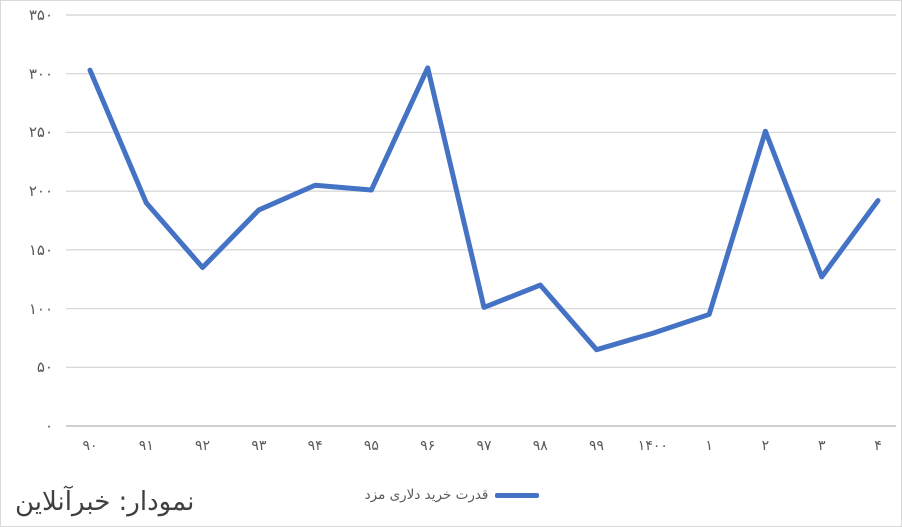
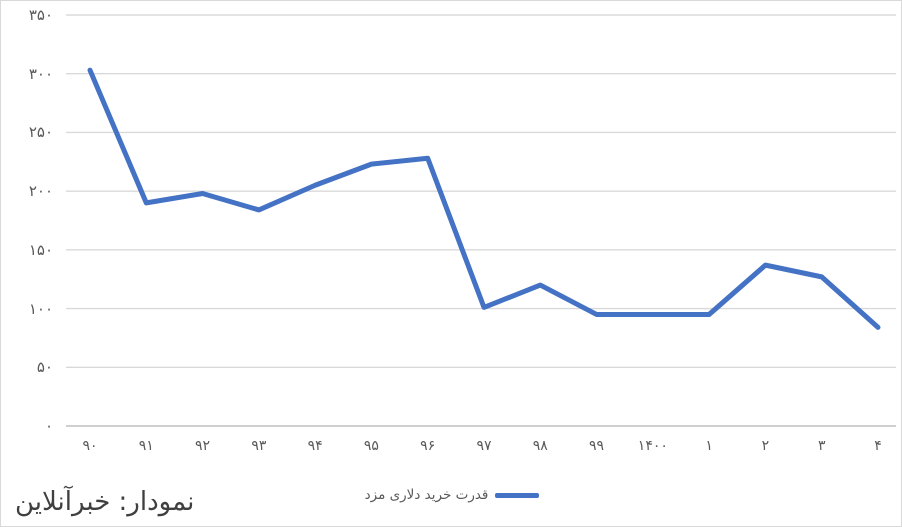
۹۲: 135 -> 198
۹۵: 201 -> 223
۹۶: 305 -> 228
۹۹: 65 -> 95
۱۴۰۰: 79 -> 95
۲: 251 -> 137
۴: 192 -> 84
